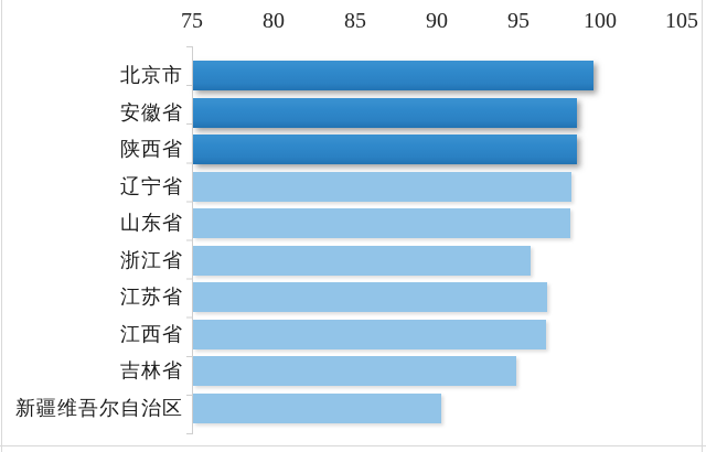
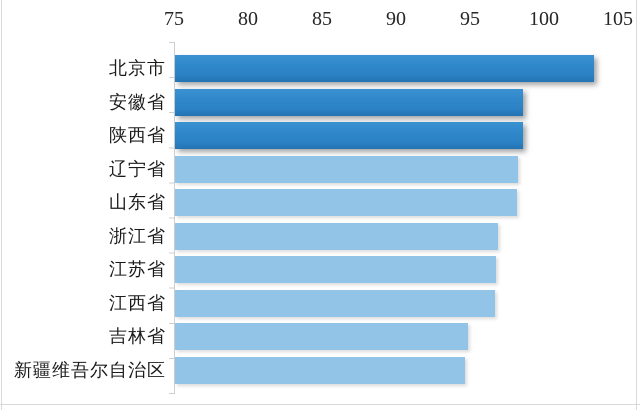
北京市: 99.5 -> 103.3
浙江省: 95.7 -> 96.8
新疆维吾尔自治区: 90.2 -> 94.6
